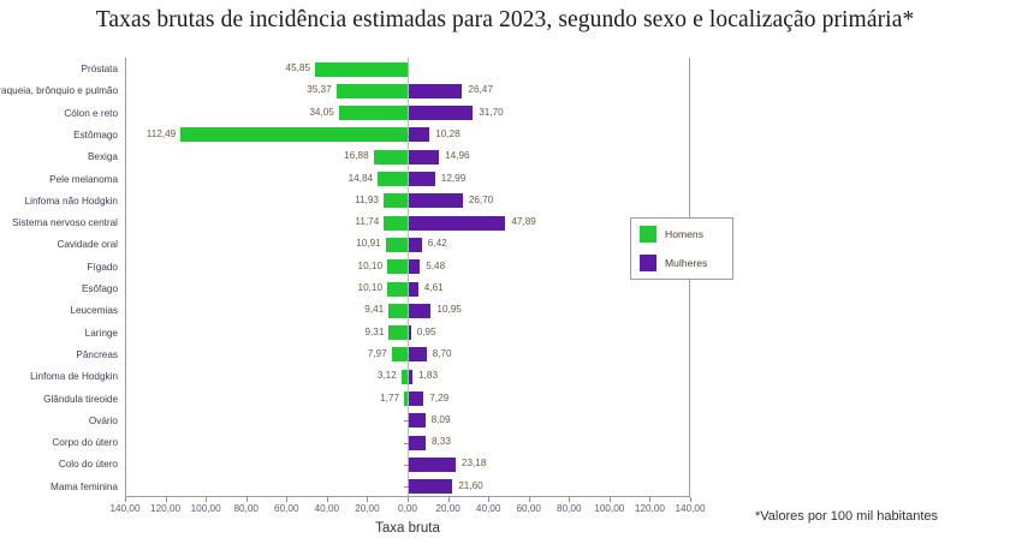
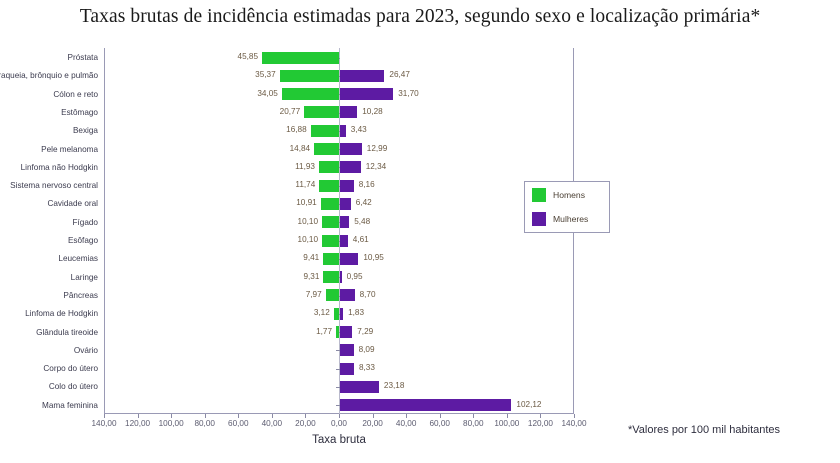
Homens/Estômago: 112,49 -> 20,77
Mulheres/Bexiga: 14,96 -> 3,43
Mulheres/Linfoma não Hodgkin: 26,70 -> 12,34
Mulheres/Sistema nervoso central: 47,89 -> 8,16
Mulheres/Mama feminina: 21,60 -> 102,12
